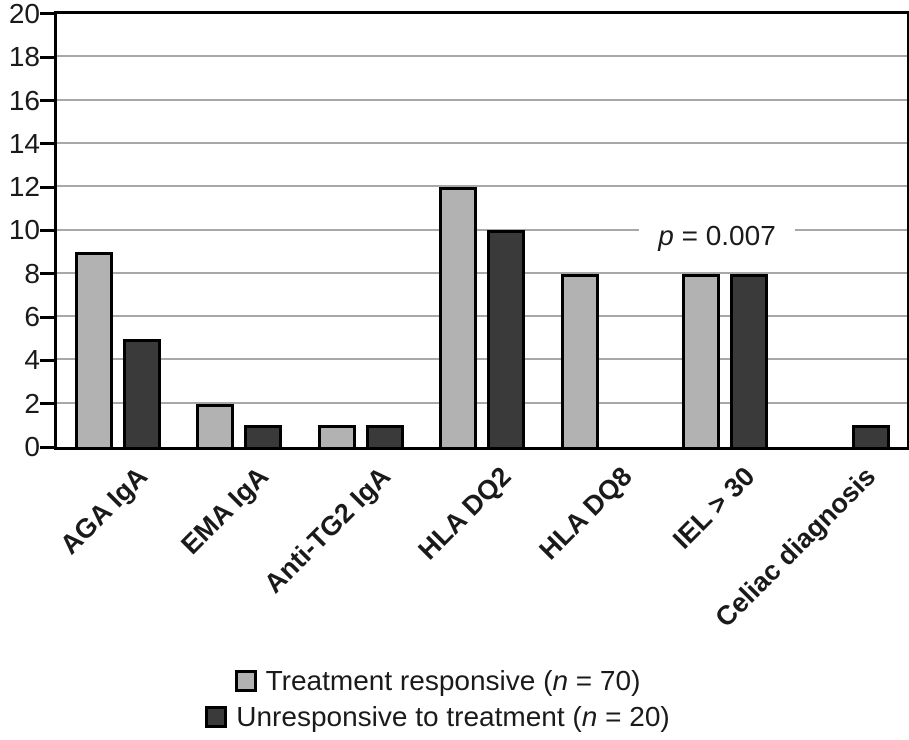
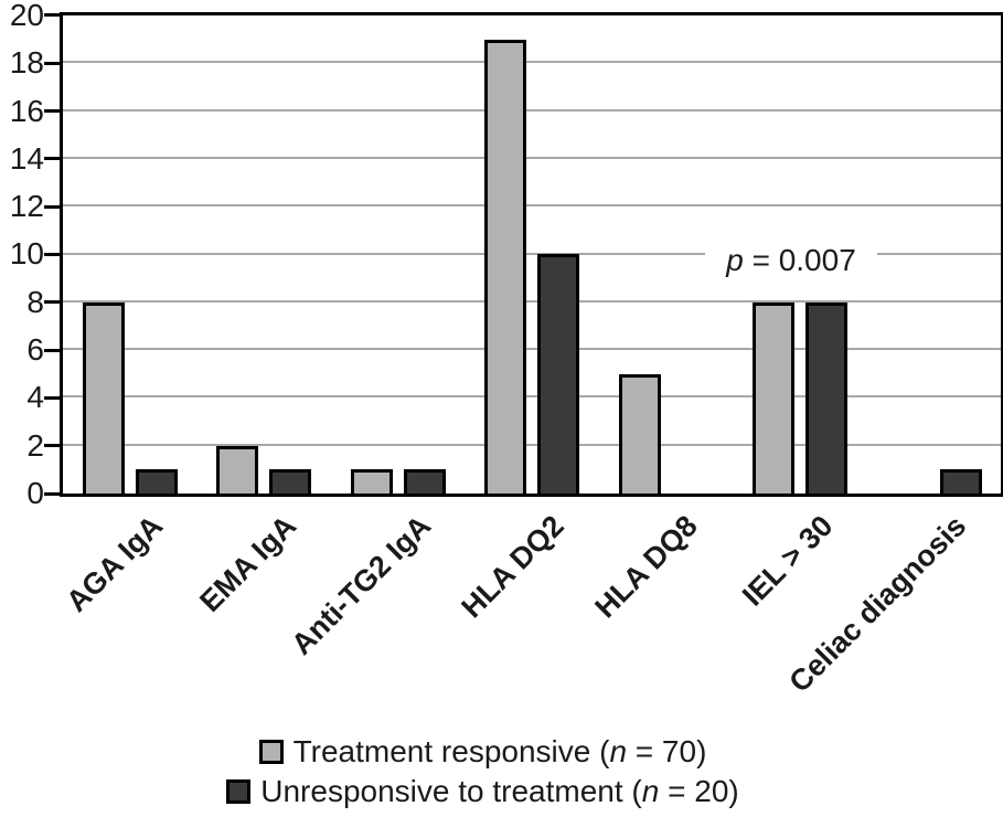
Treatment responsive (n = 70)/AGA IgA: 9 -> 8
Unresponsive to treatment (n = 20)/AGA IgA: 5 -> 1
Treatment responsive (n = 70)/HLA DQ2: 12 -> 19
Treatment responsive (n = 70)/HLA DQ8: 8 -> 5
